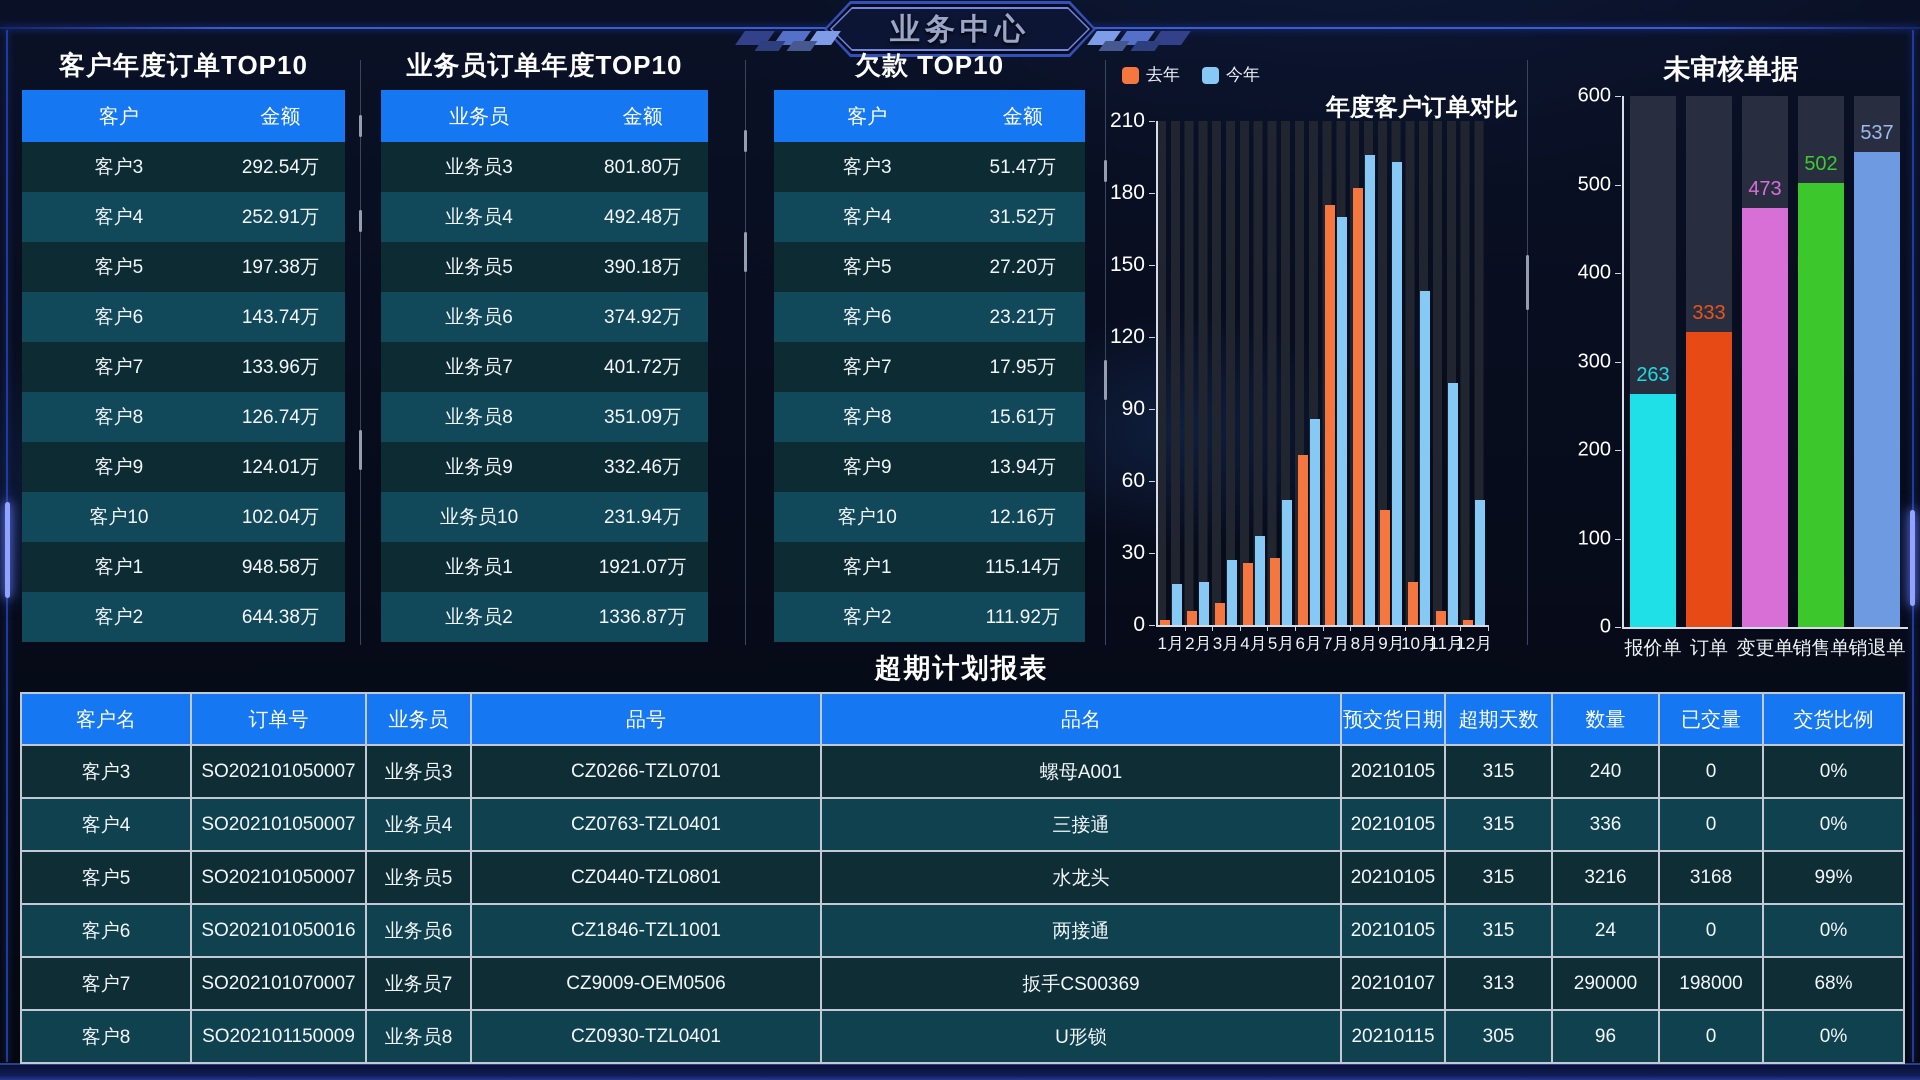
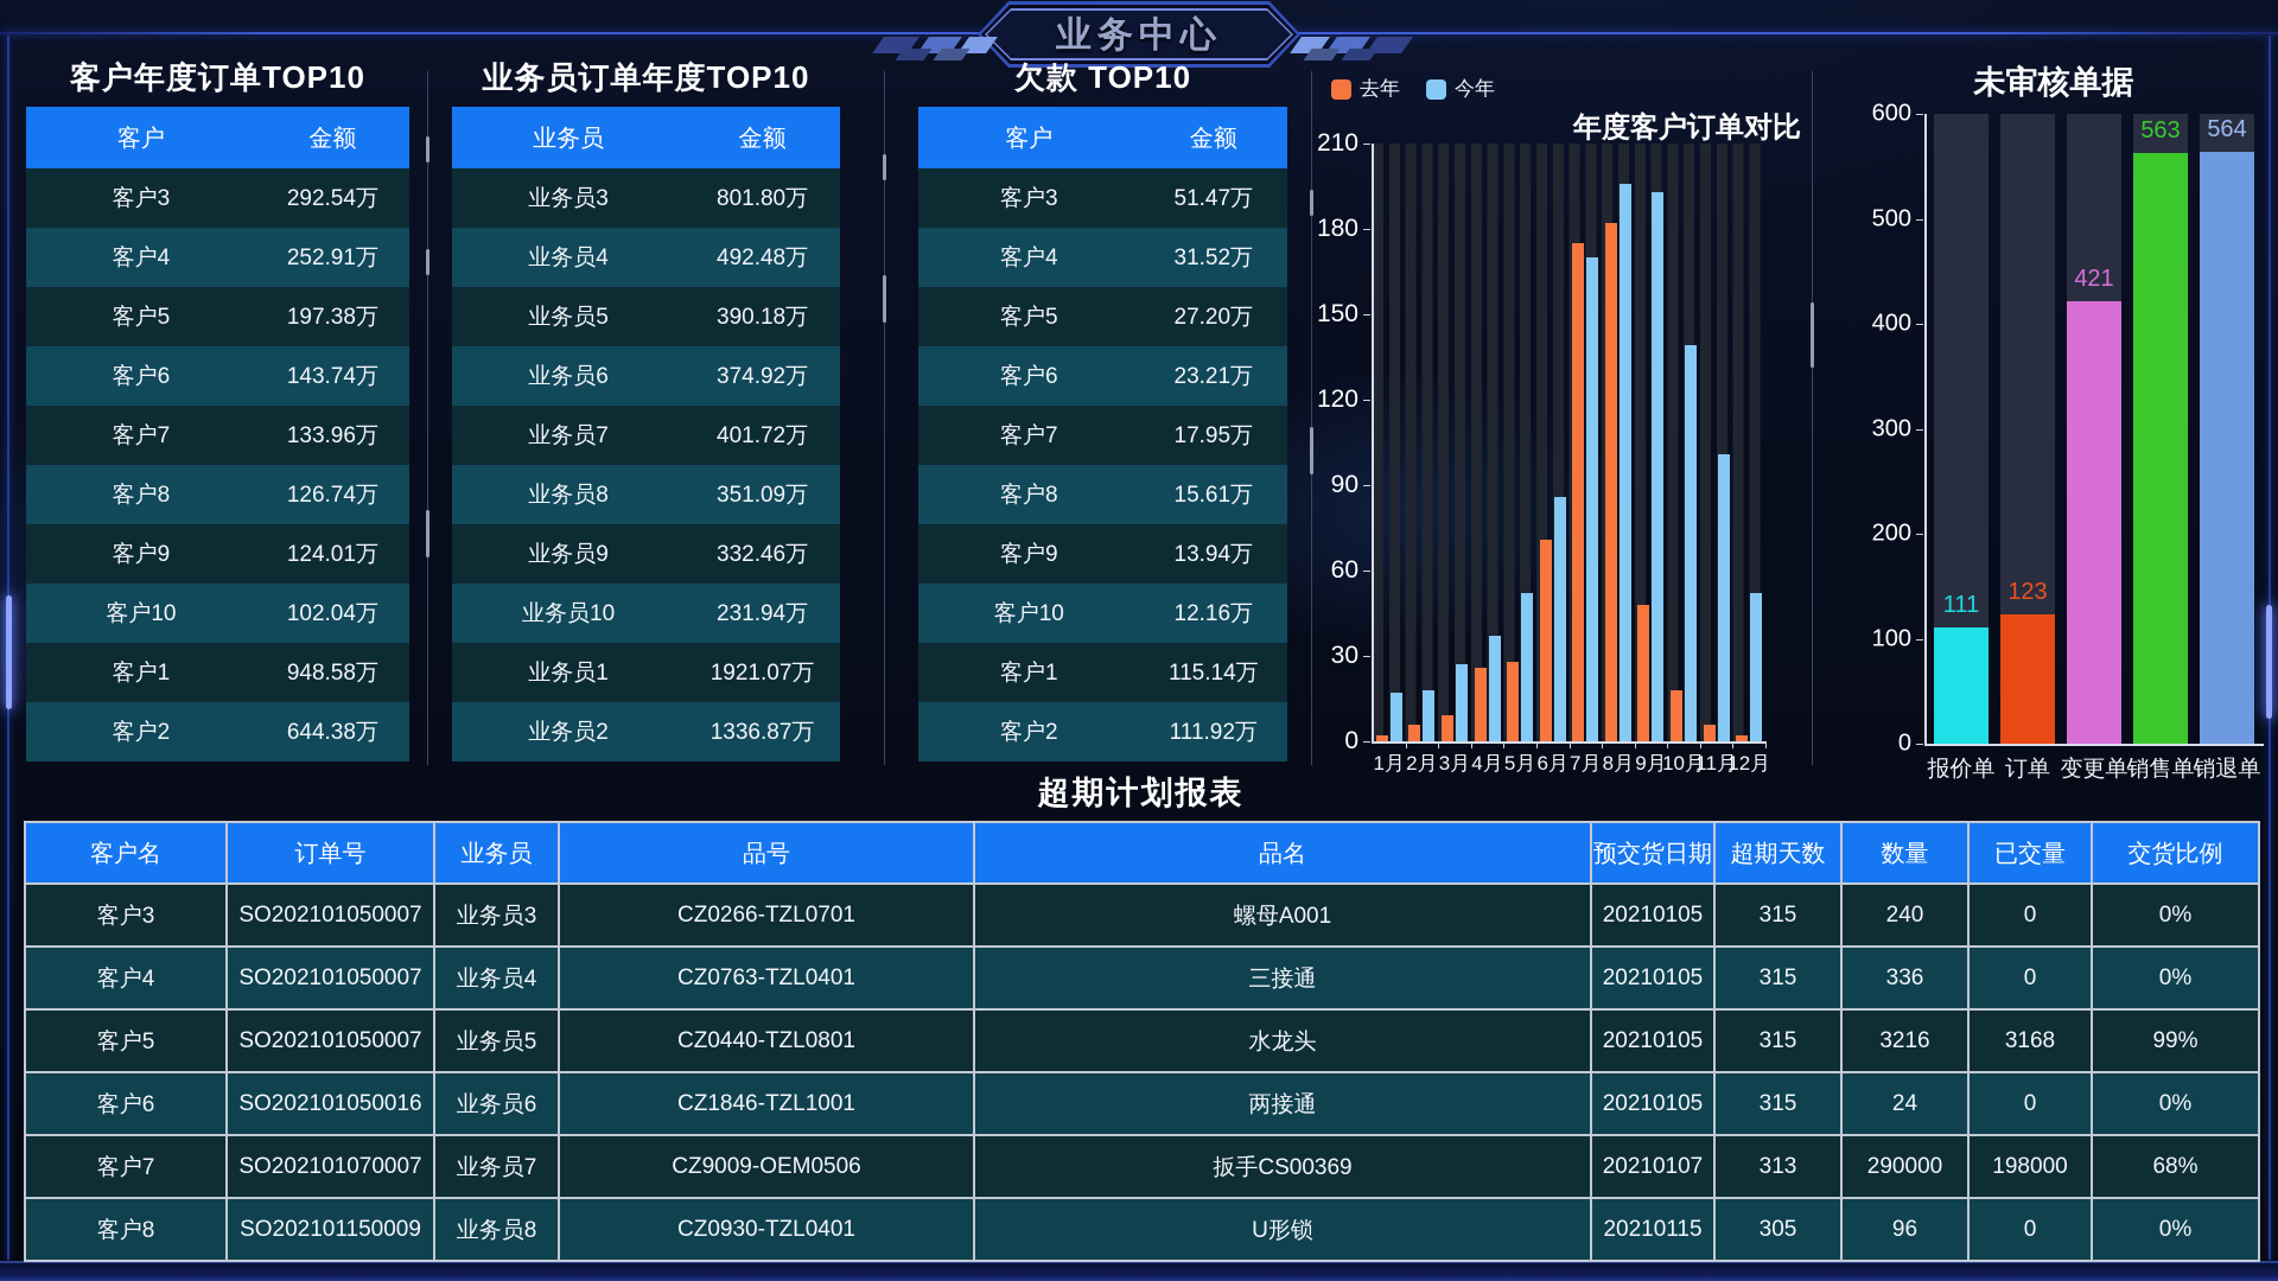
未审核单据/报价单: 263 -> 111
未审核单据/订单: 333 -> 123
未审核单据/变更单: 473 -> 421
未审核单据/销售单: 502 -> 563
未审核单据/销退单: 537 -> 564
